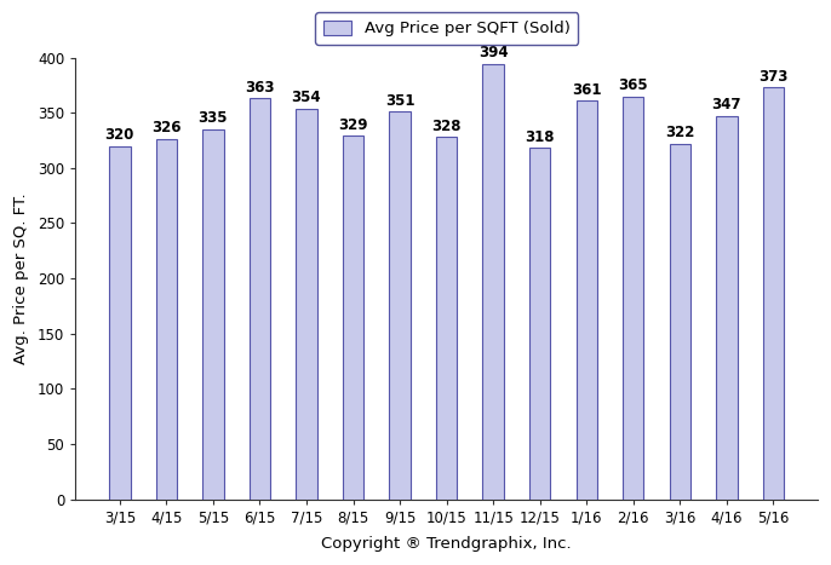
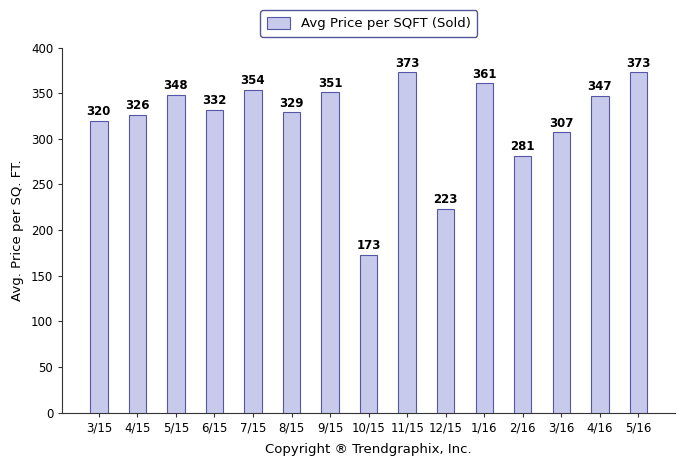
5/15: 335 -> 348
6/15: 363 -> 332
10/15: 328 -> 173
11/15: 394 -> 373
12/15: 318 -> 223
2/16: 365 -> 281
3/16: 322 -> 307
